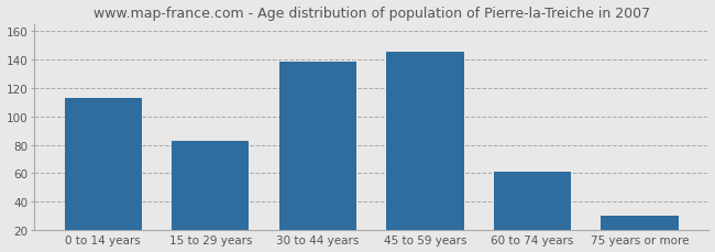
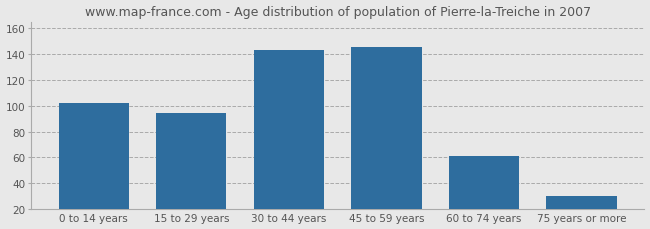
0 to 14 years: 113 -> 102
15 to 29 years: 83 -> 94
30 to 44 years: 138 -> 143
